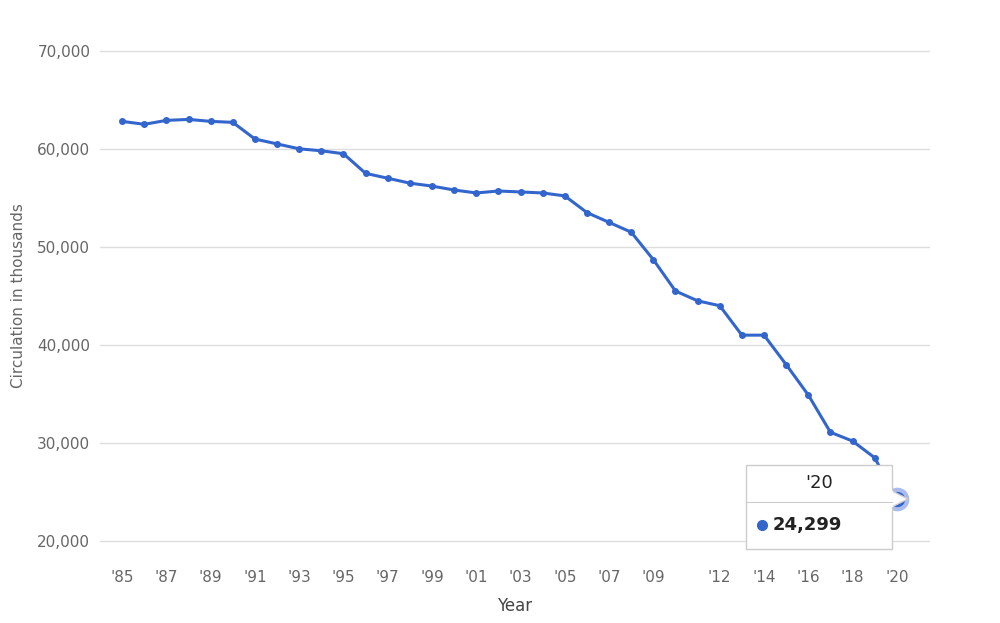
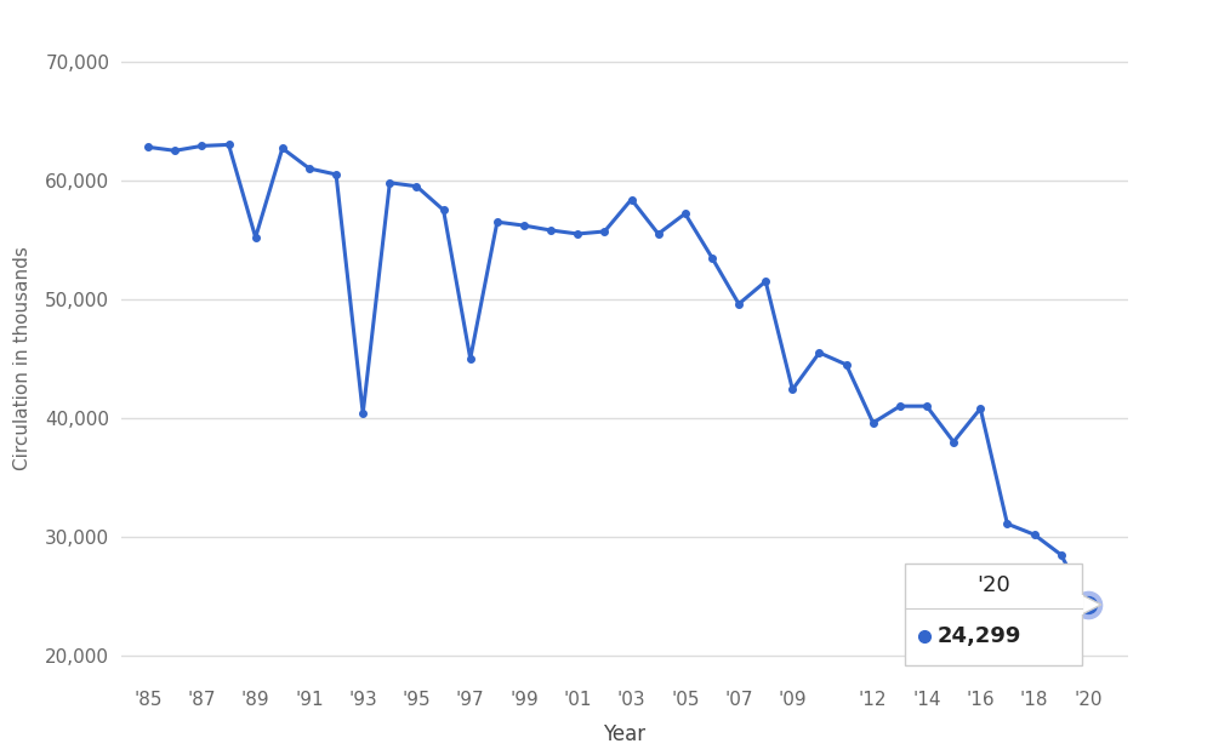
'89: 62,800 -> 55,200
'93: 60,000 -> 40,400
'97: 57,000 -> 45,000
'03: 55,600 -> 58,400
'05: 55,200 -> 57,200
'07: 52,500 -> 49,600
'09: 48,700 -> 42,400
'12: 44,000 -> 39,600
'16: 34,900 -> 40,800
